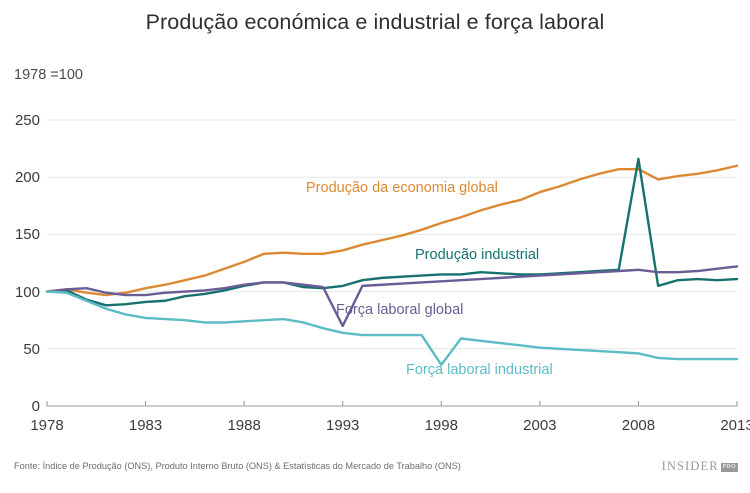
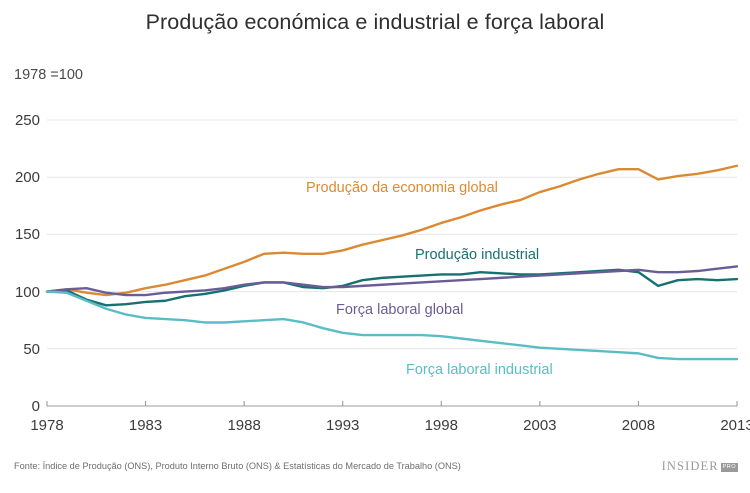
Força laboral global/1993: 70 -> 104
Força laboral industrial/1998: 36 -> 61
Produção industrial/2008: 216 -> 117
